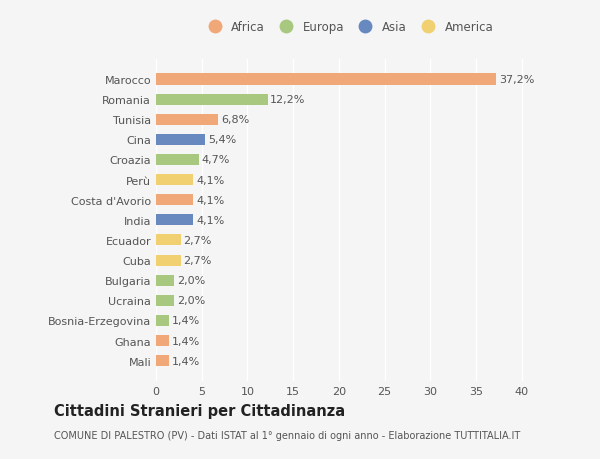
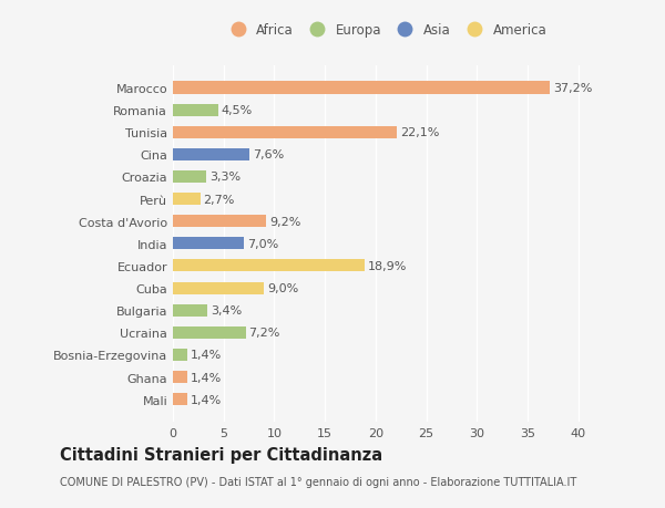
Romania: 12,2% -> 4,5%
Tunisia: 6,8% -> 22,1%
Cina: 5,4% -> 7,6%
Croazia: 4,7% -> 3,3%
Perù: 4,1% -> 2,7%
Costa d'Avorio: 4,1% -> 9,2%
India: 4,1% -> 7,0%
Ecuador: 2,7% -> 18,9%
Cuba: 2,7% -> 9,0%
Bulgaria: 2,0% -> 3,4%
Ucraina: 2,0% -> 7,2%
